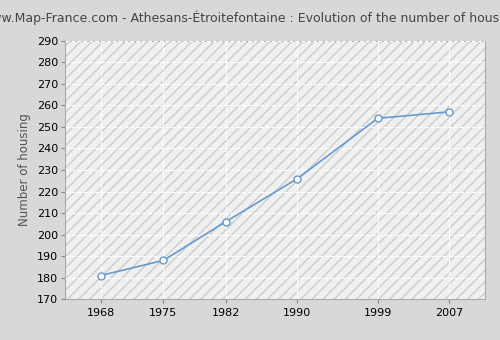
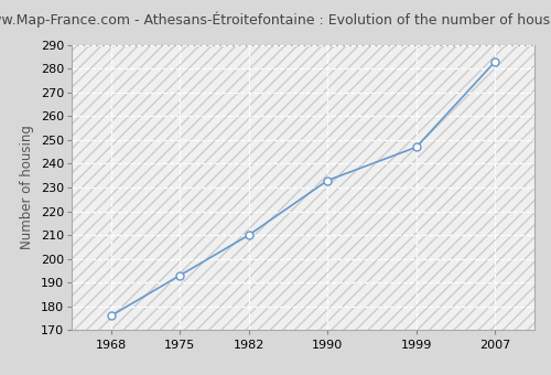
1968: 181 -> 176
1975: 188 -> 193
1982: 206 -> 210
1990: 226 -> 233
1999: 254 -> 247
2007: 257 -> 283
